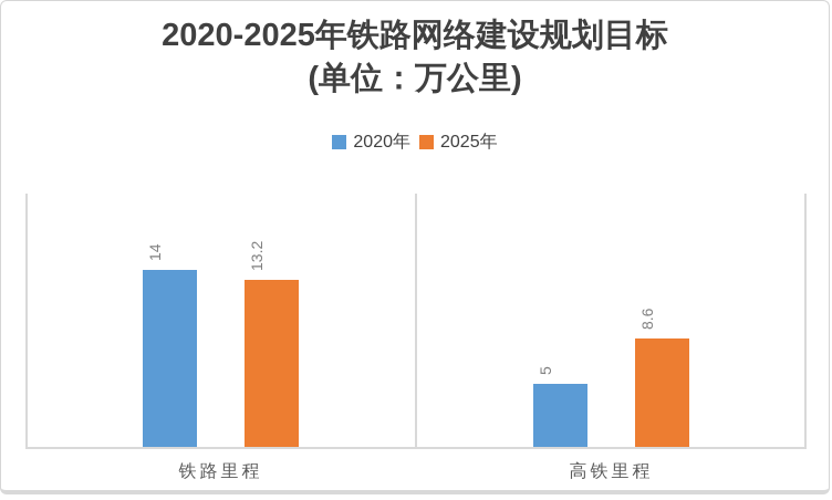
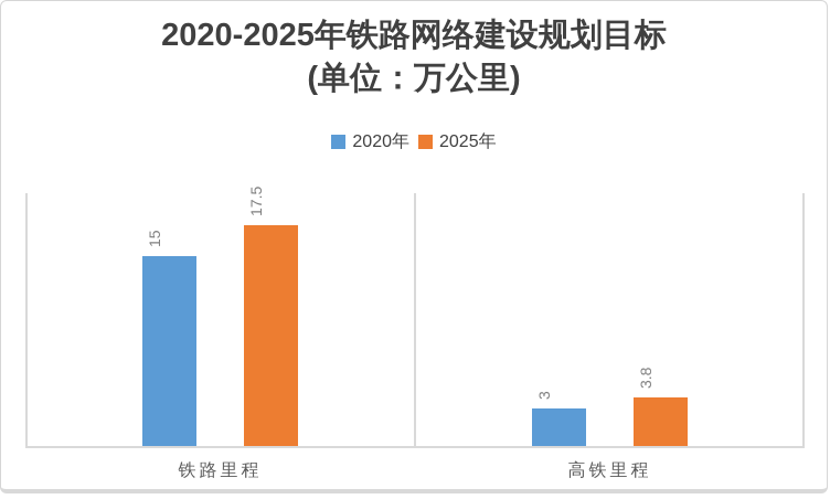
2020年/铁路里程: 14 -> 15
2025年/铁路里程: 13.2 -> 17.5
2020年/高铁里程: 5 -> 3
2025年/高铁里程: 8.6 -> 3.8
